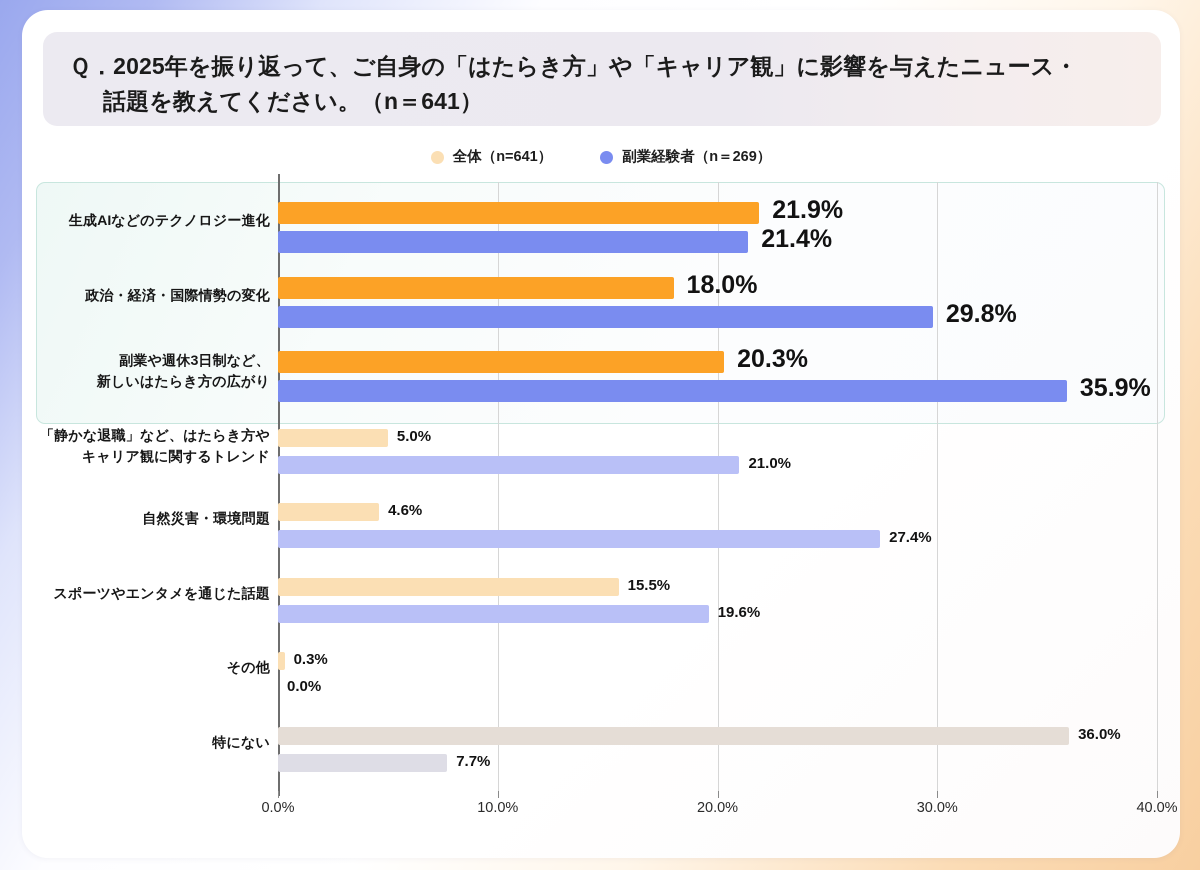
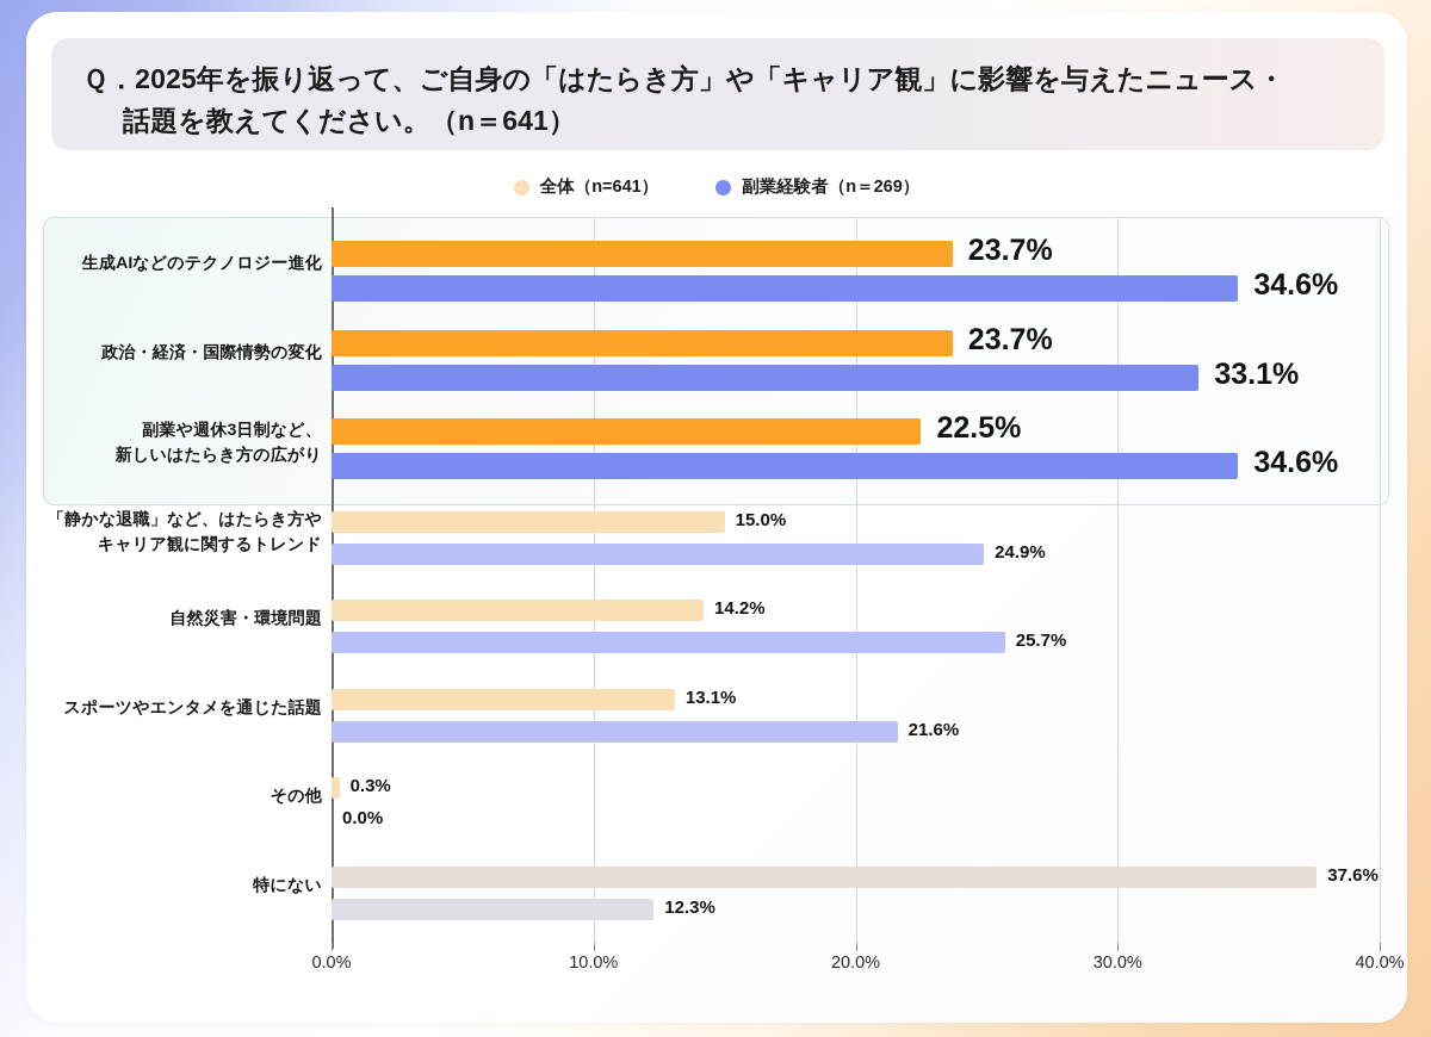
全体（n=641）/生成AIなどのテクノロジー進化: 21.9% -> 23.7%
副業経験者（n＝269）/生成AIなどのテクノロジー進化: 21.4% -> 34.6%
全体（n=641）/政治・経済・国際情勢の変化: 18.0% -> 23.7%
副業経験者（n＝269）/政治・経済・国際情勢の変化: 29.8% -> 33.1%
全体（n=641）/副業や週休3日制など、 新しいはたらき方の広がり: 20.3% -> 22.5%
副業経験者（n＝269）/副業や週休3日制など、 新しいはたらき方の広がり: 35.9% -> 34.6%
全体（n=641）/「静かな退職」など、はたらき方や キャリア観に関するトレンド: 5.0% -> 15.0%
副業経験者（n＝269）/「静かな退職」など、はたらき方や キャリア観に関するトレンド: 21.0% -> 24.9%
全体（n=641）/自然災害・環境問題: 4.6% -> 14.2%
副業経験者（n＝269）/自然災害・環境問題: 27.4% -> 25.7%
全体（n=641）/スポーツやエンタメを通じた話題: 15.5% -> 13.1%
副業経験者（n＝269）/スポーツやエンタメを通じた話題: 19.6% -> 21.6%
全体（n=641）/特にない: 36.0% -> 37.6%
副業経験者（n＝269）/特にない: 7.7% -> 12.3%
